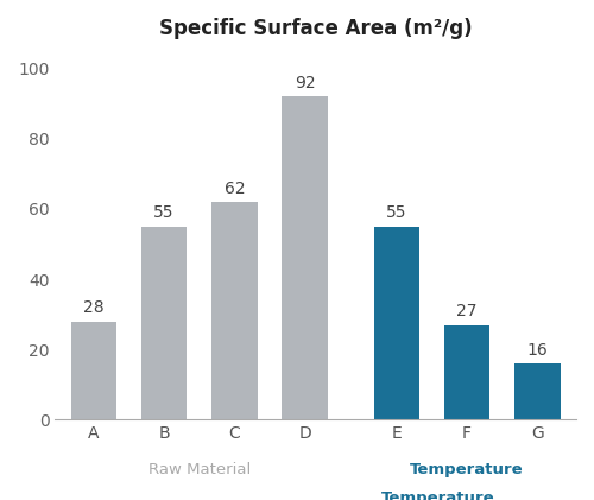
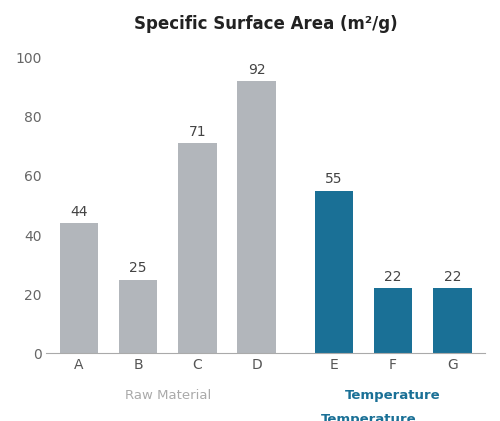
A: 28 -> 44
B: 55 -> 25
C: 62 -> 71
F: 27 -> 22
G: 16 -> 22
